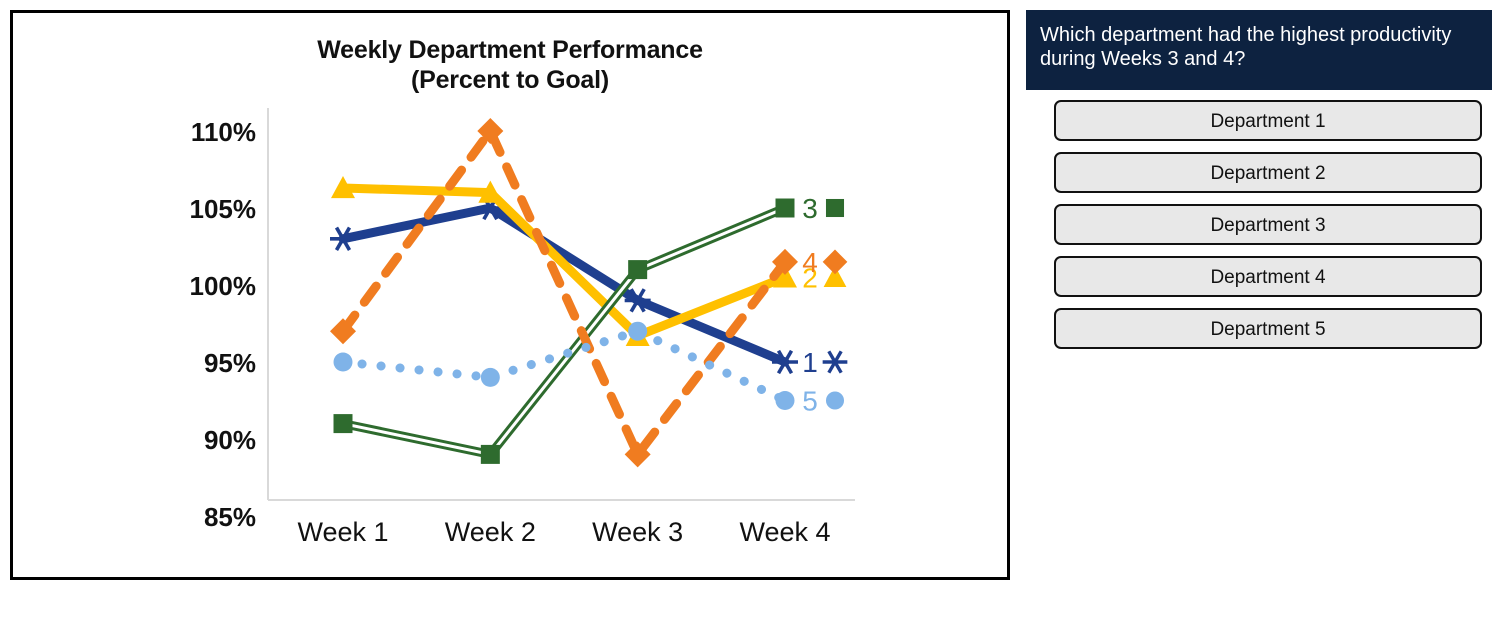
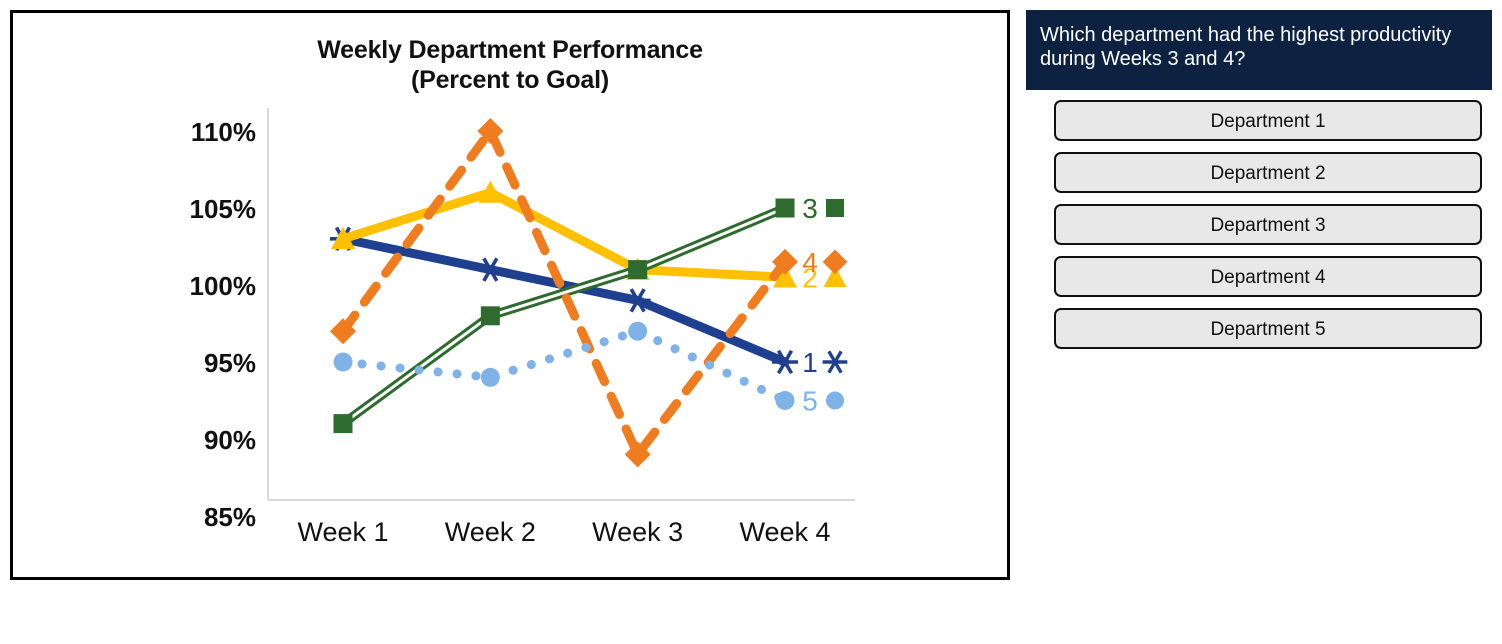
2/Week 1: 106.3% -> 103.0%
1/Week 2: 105% -> 101%
3/Week 2: 89% -> 98%
2/Week 3: 96.7% -> 101.0%
